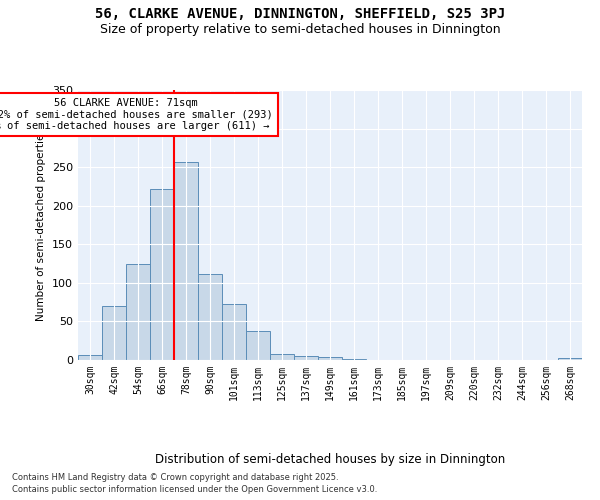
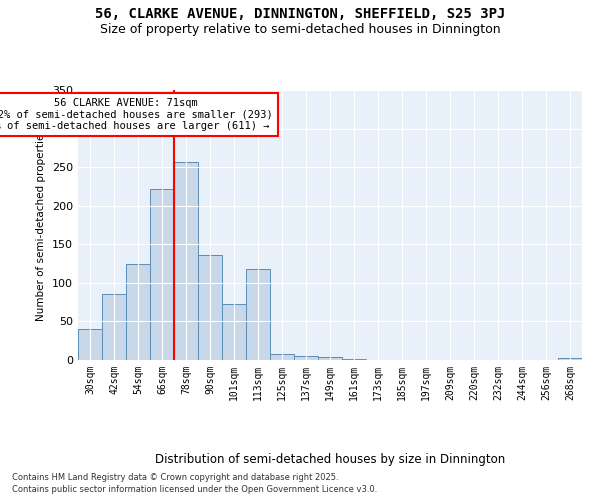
30sqm: 7 -> 40
42sqm: 70 -> 86
90sqm: 112 -> 136
113sqm: 38 -> 118
